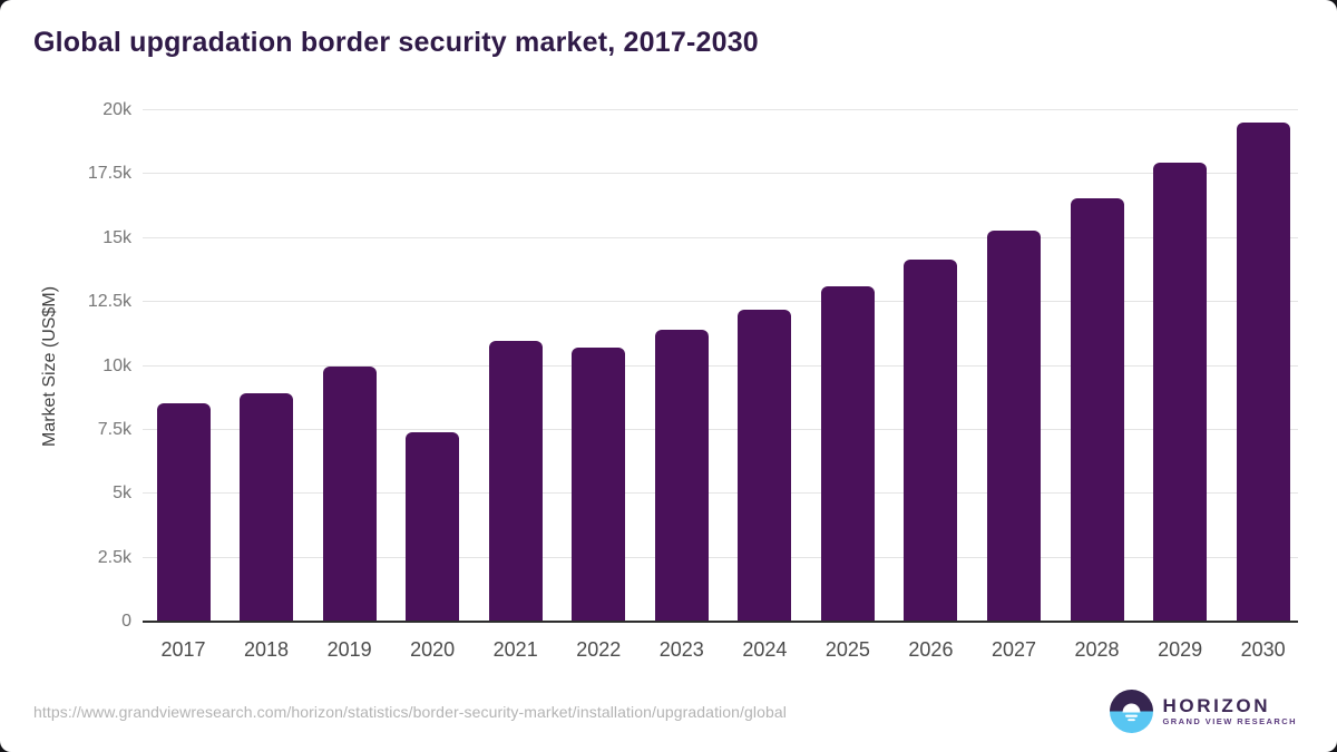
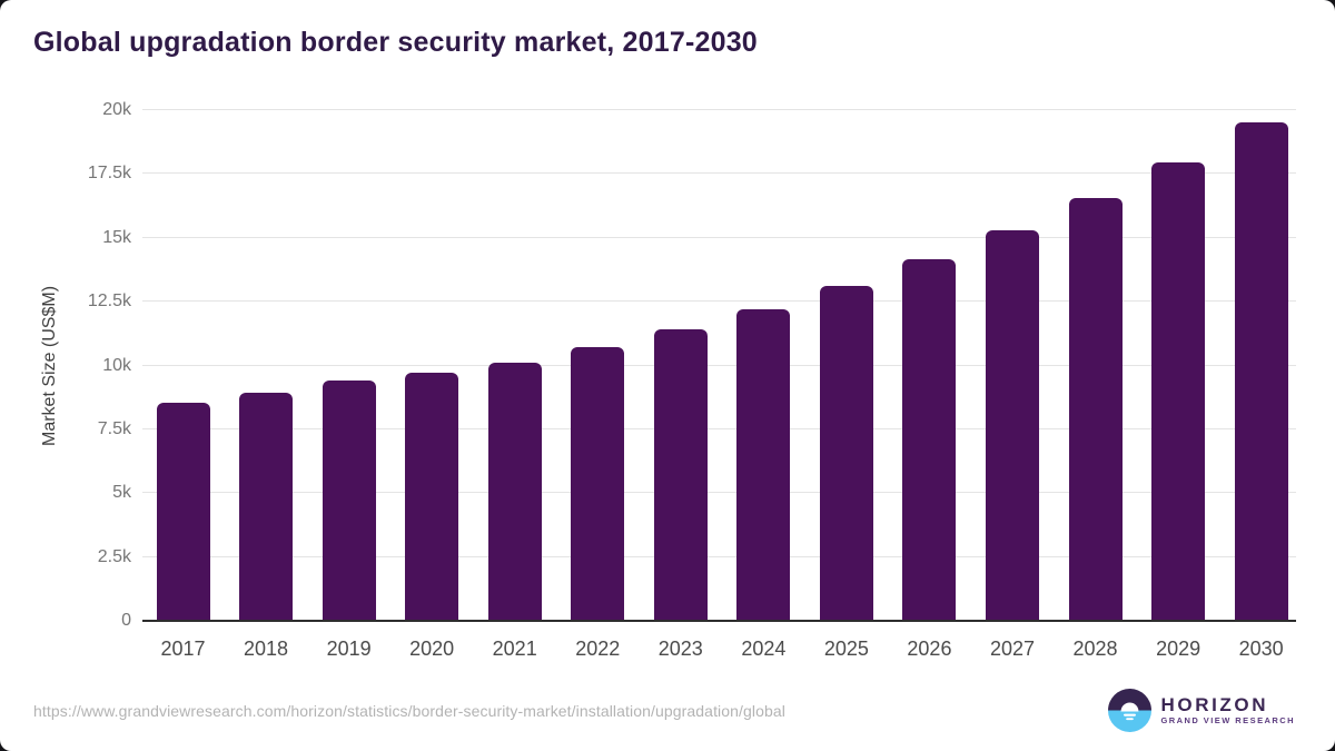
2019: 10.0k -> 9.4k
2020: 7.4k -> 9.7k
2021: 11.0k -> 10.1k
